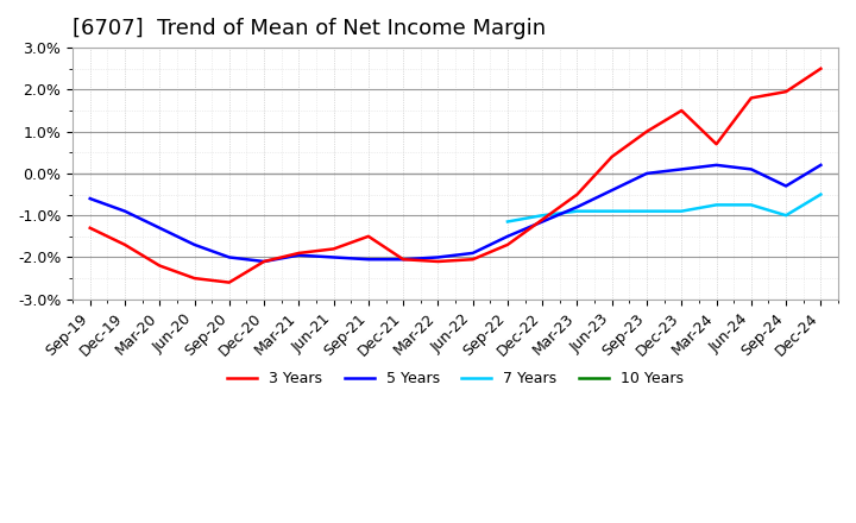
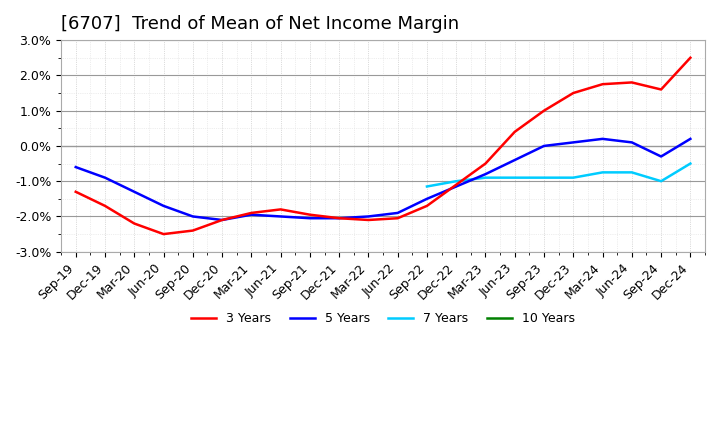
3 Years/Sep-20: -2.60% -> -2.40%
3 Years/Sep-21: -1.50% -> -1.95%
3 Years/Mar-24: 0.70% -> 1.75%
3 Years/Sep-24: 1.95% -> 1.60%
